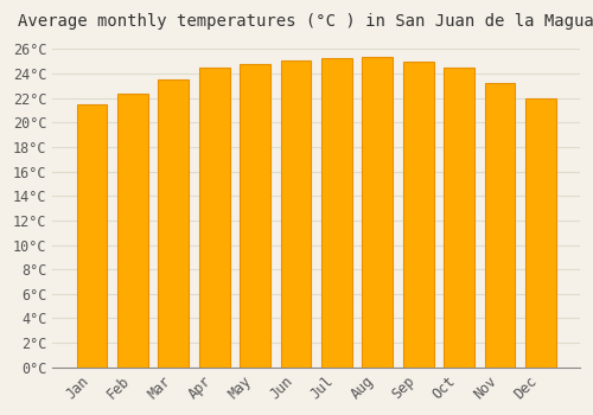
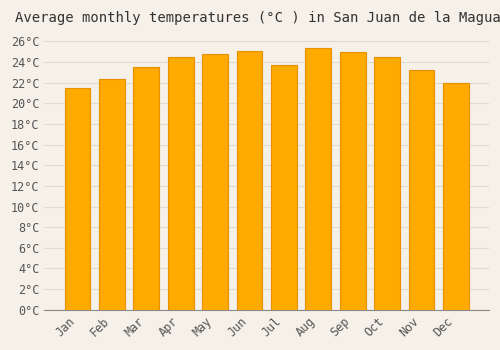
Jul: 25.3°C -> 23.7°C
